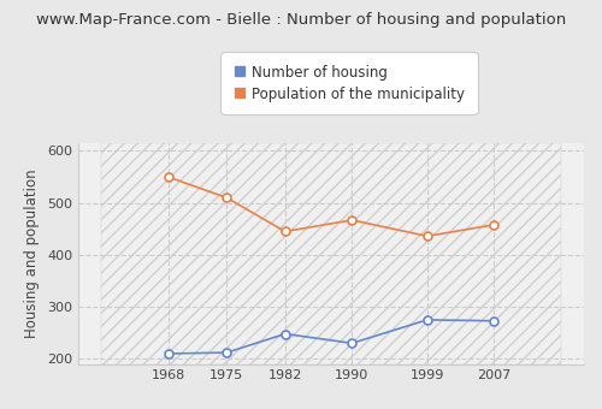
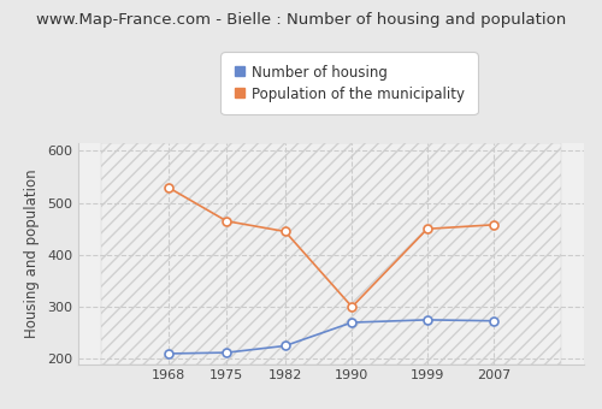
Population of the municipality/1968: 550 -> 530
Population of the municipality/1975: 510 -> 465
Number of housing/1982: 248 -> 225
Number of housing/1990: 230 -> 270
Population of the municipality/1990: 467 -> 300
Population of the municipality/1999: 436 -> 450
